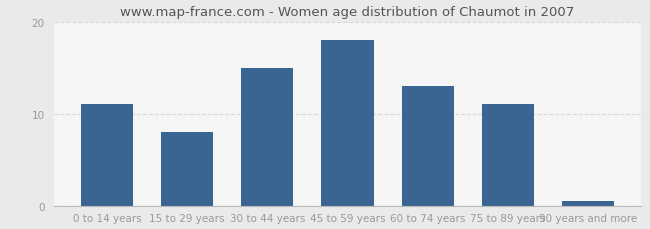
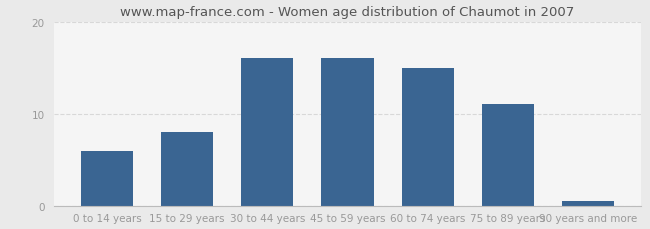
0 to 14 years: 11.0 -> 6.0
30 to 44 years: 15.0 -> 16.0
45 to 59 years: 18.0 -> 16.0
60 to 74 years: 13.0 -> 15.0
